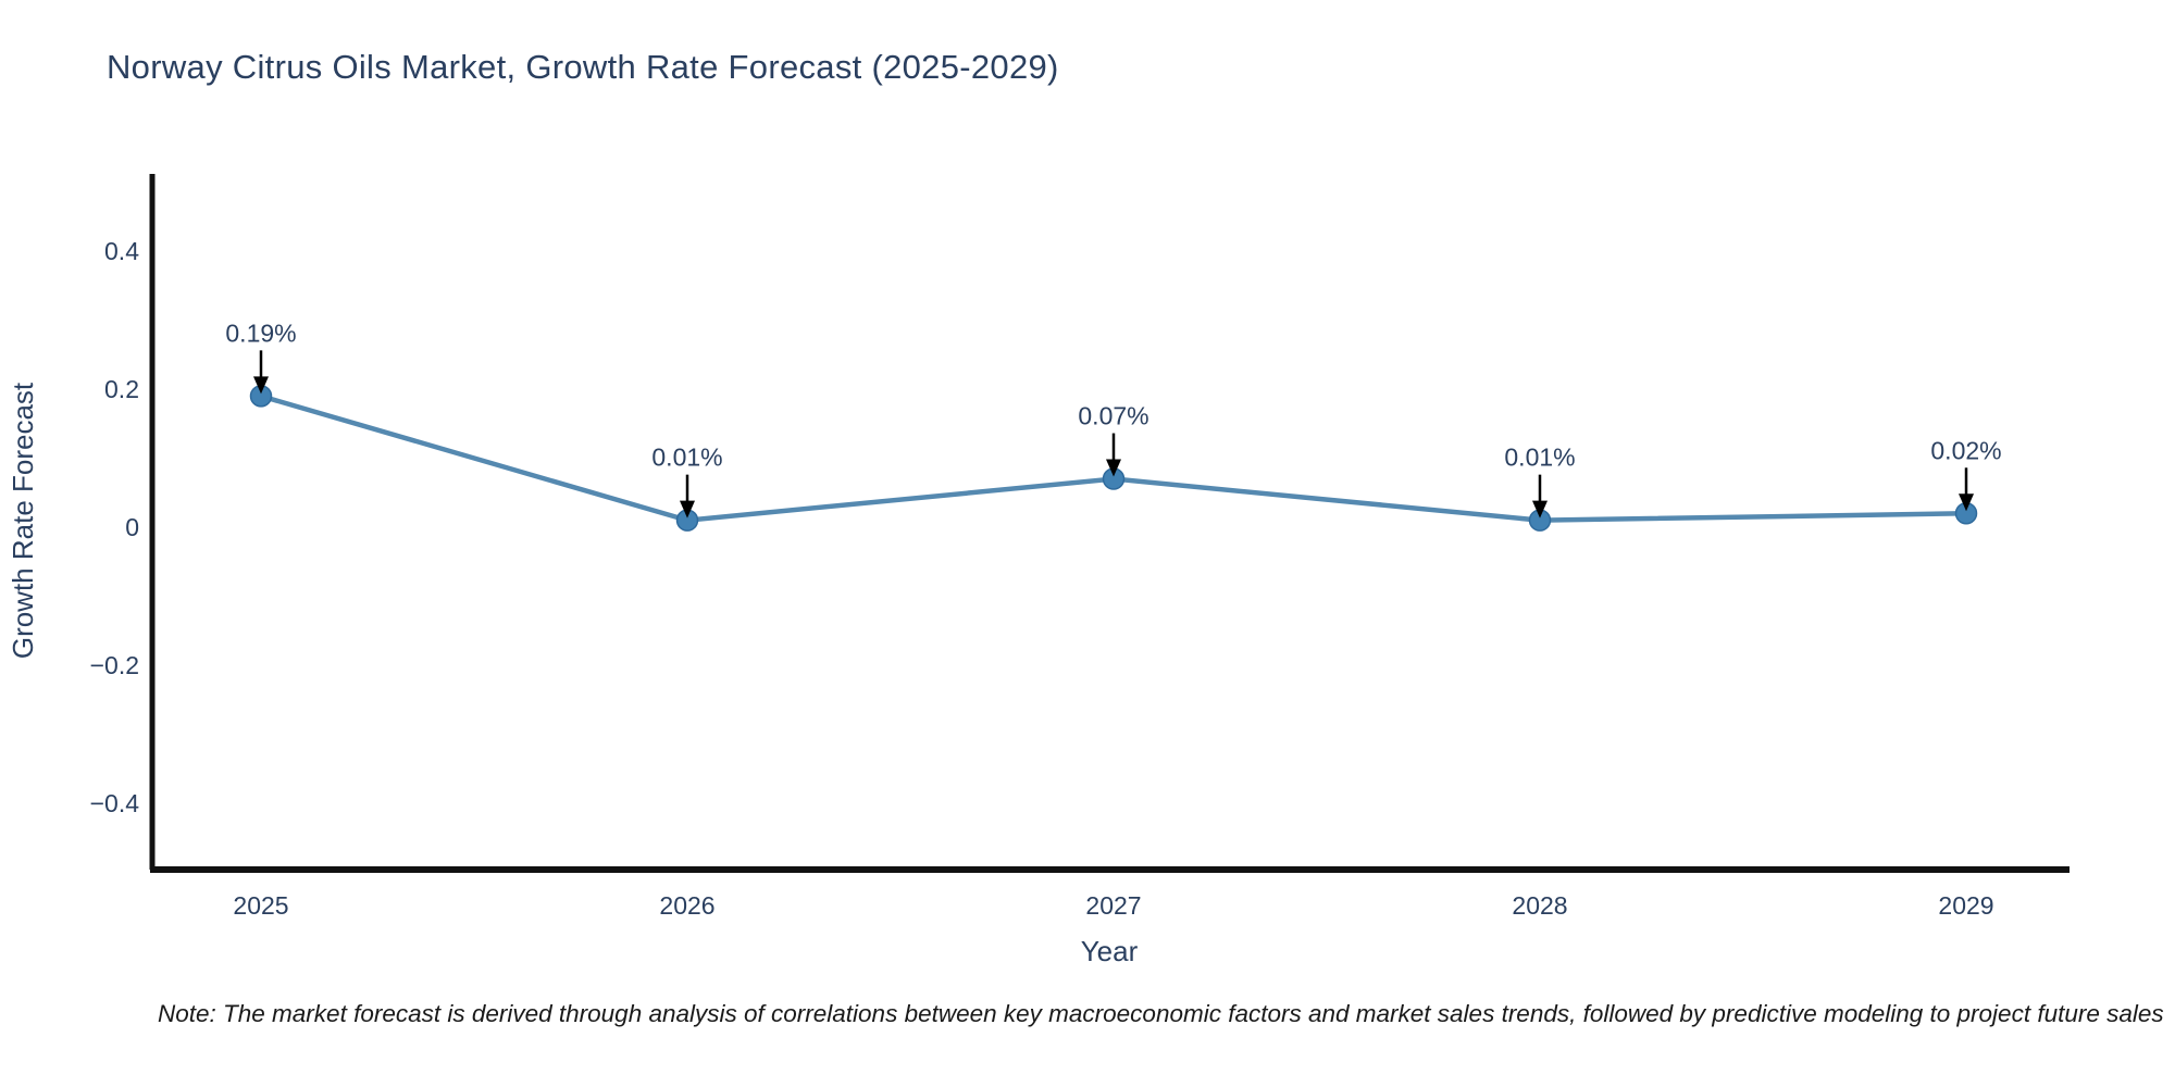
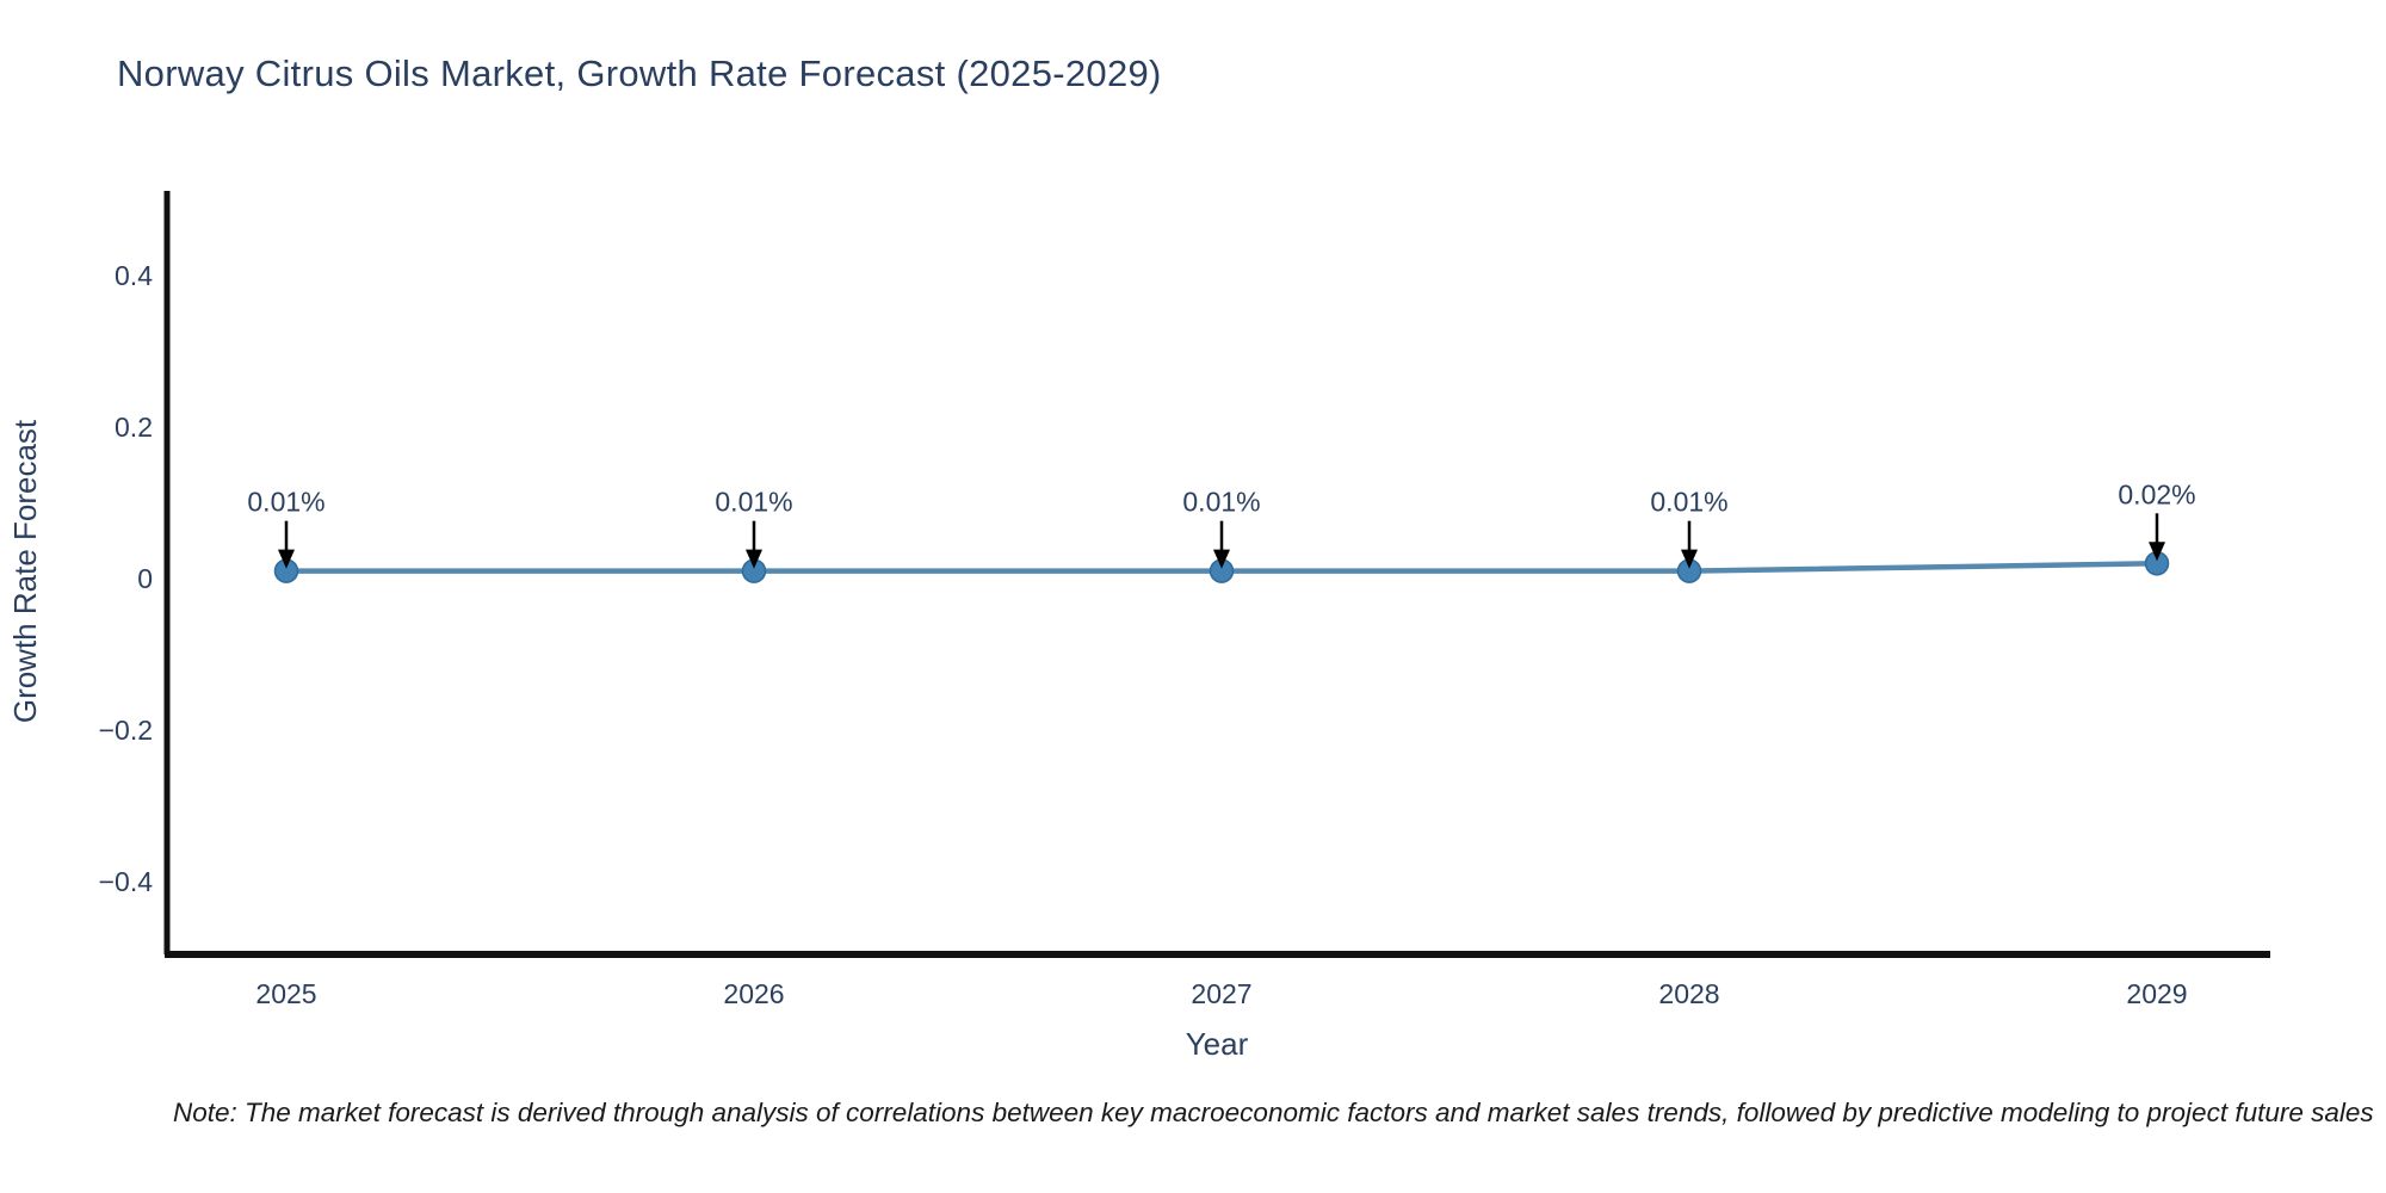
2025: 0.19% -> 0.01%
2027: 0.07% -> 0.01%
